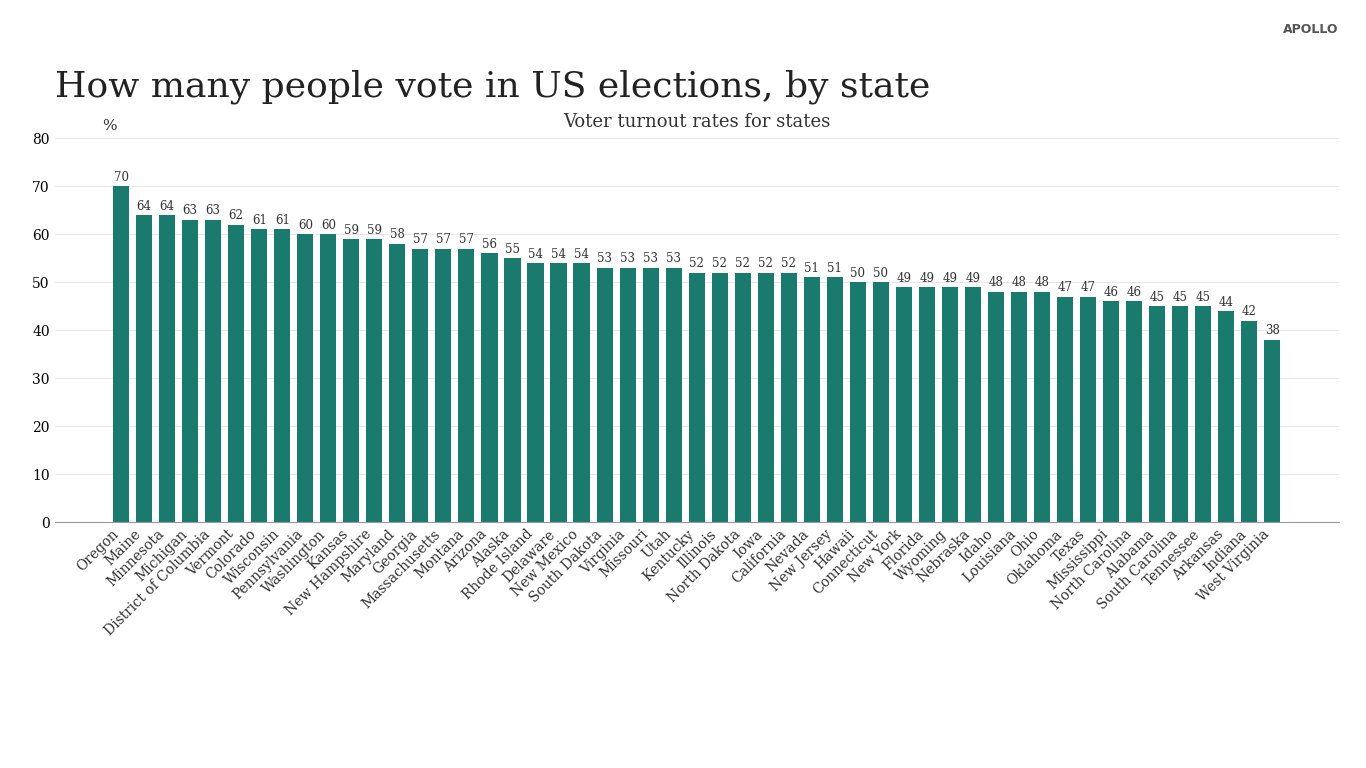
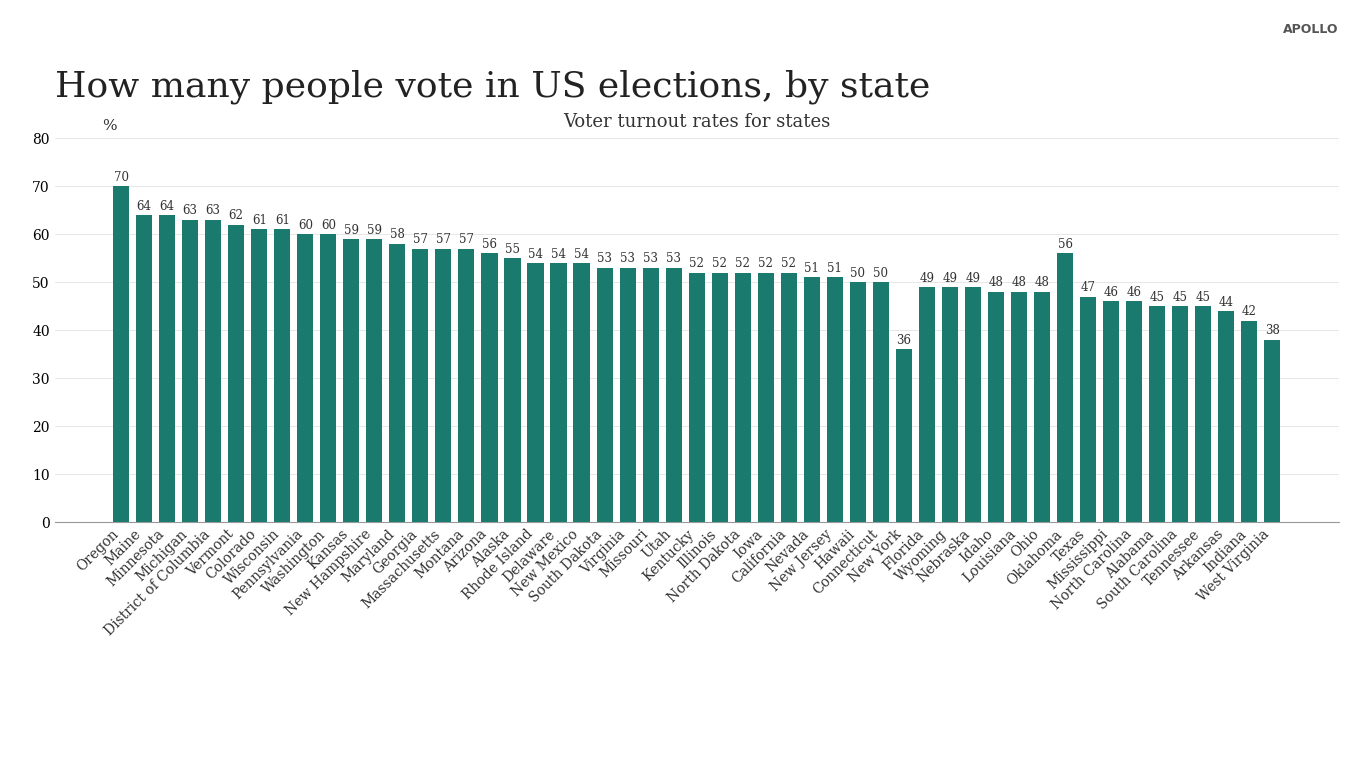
New York: 49 -> 36
Oklahoma: 47 -> 56
